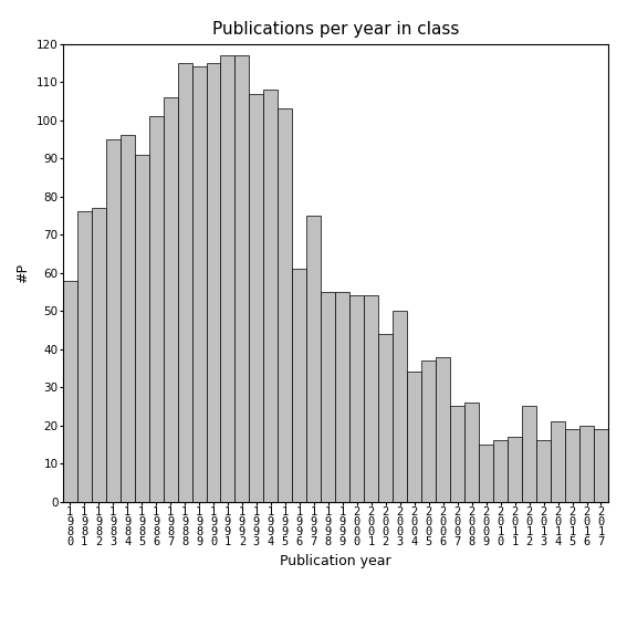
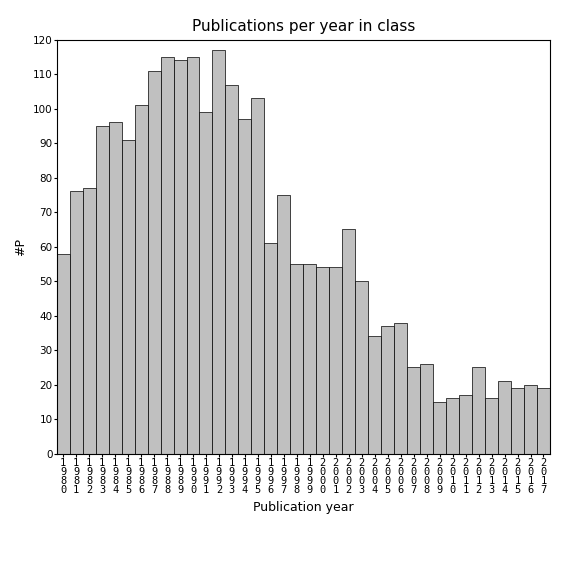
1 9 8 7: 106 -> 111
1 9 9 1: 117 -> 99
1 9 9 4: 108 -> 97
2 0 0 2: 44 -> 65
